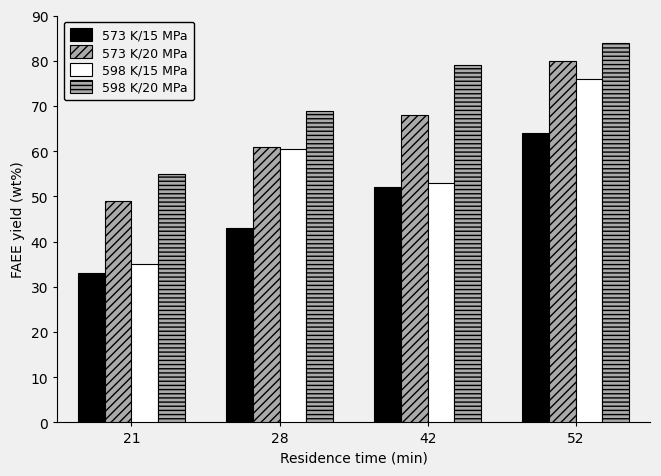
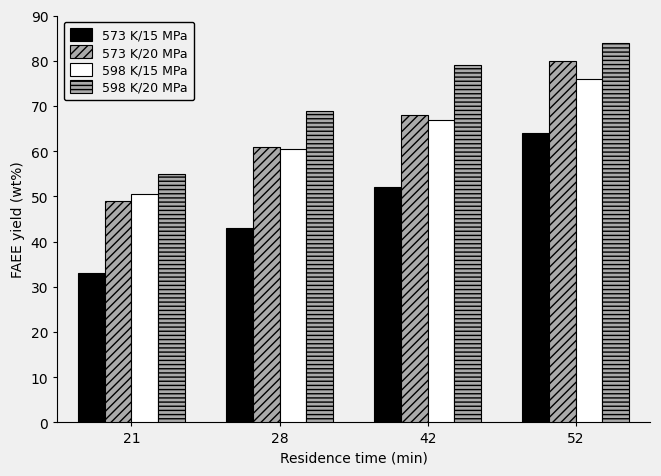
598 K/15 MPa/21: 35.0 -> 50.5
598 K/15 MPa/42: 53.0 -> 67.0
